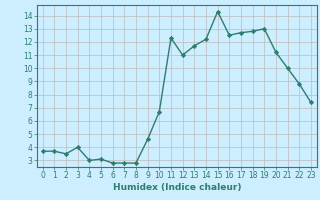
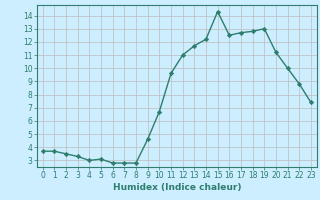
3: 4.0 -> 3.3
11: 12.3 -> 9.6
